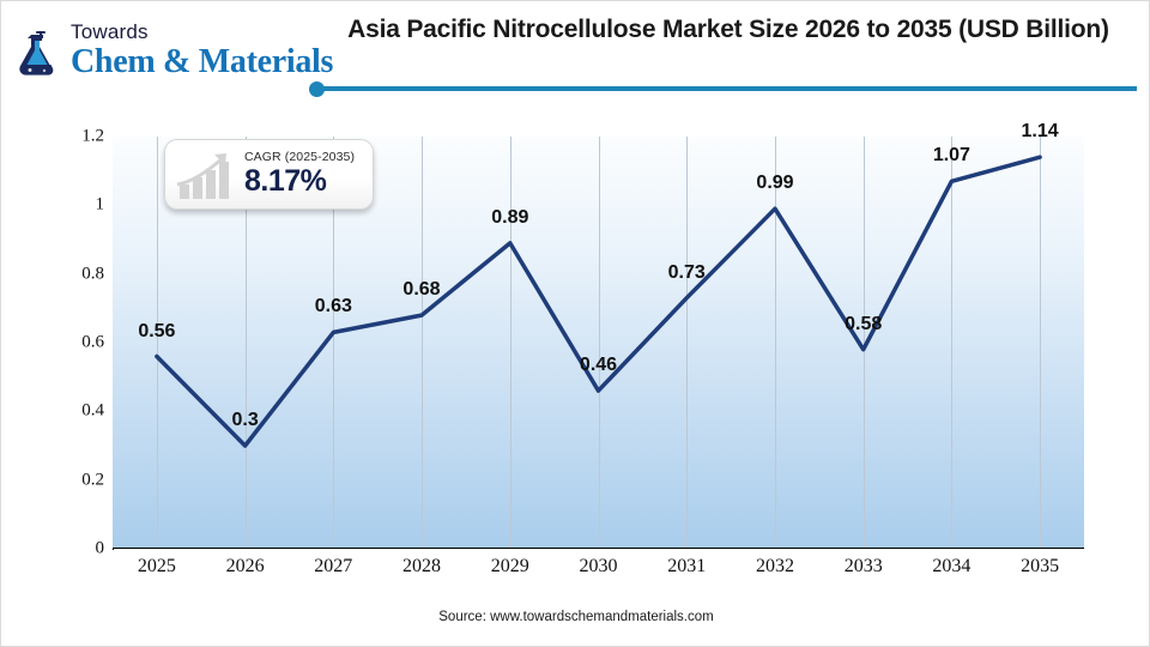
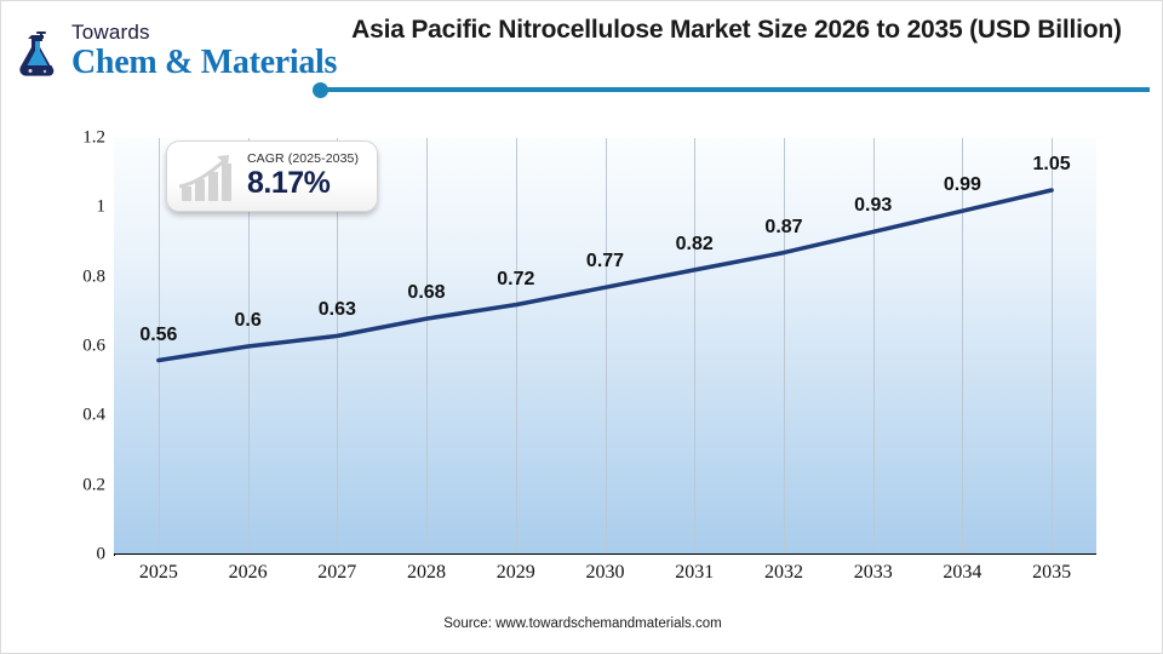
2026: 0.3 -> 0.6
2029: 0.89 -> 0.72
2030: 0.46 -> 0.77
2031: 0.73 -> 0.82
2032: 0.99 -> 0.87
2033: 0.58 -> 0.93
2034: 1.07 -> 0.99
2035: 1.14 -> 1.05
